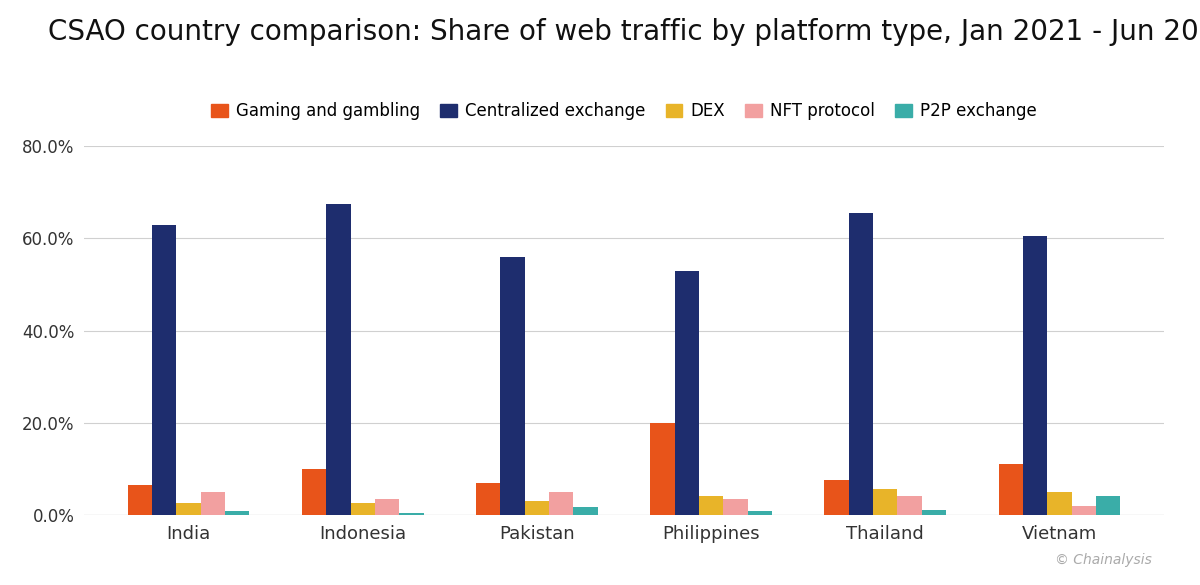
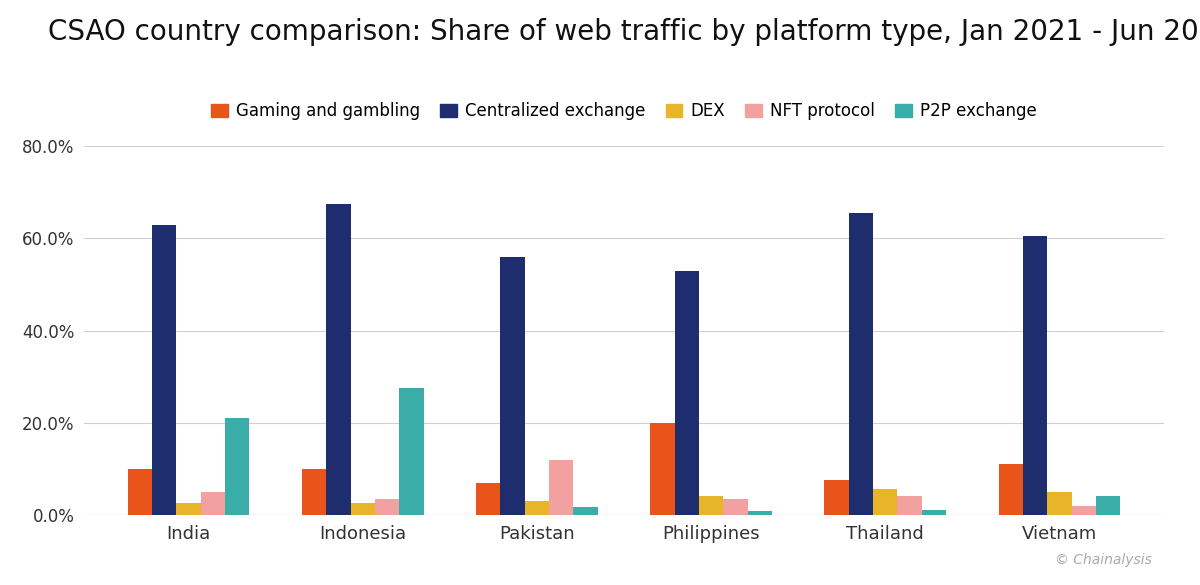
Gaming and gambling/India: 6.5% -> 10.0%
P2P exchange/India: 0.8% -> 21.0%
P2P exchange/Indonesia: 0.3% -> 27.5%
NFT protocol/Pakistan: 5.0% -> 12.0%
